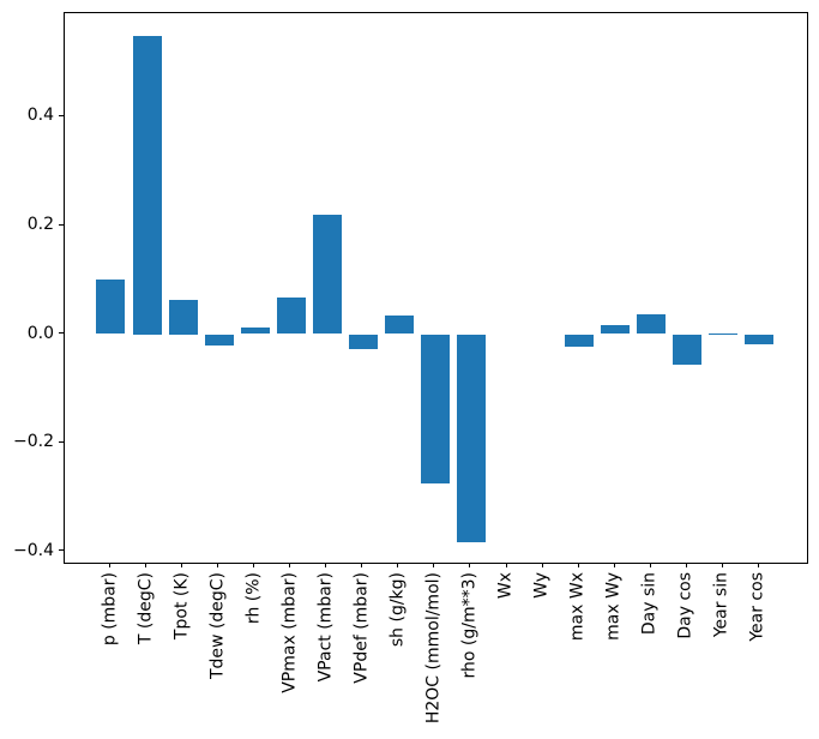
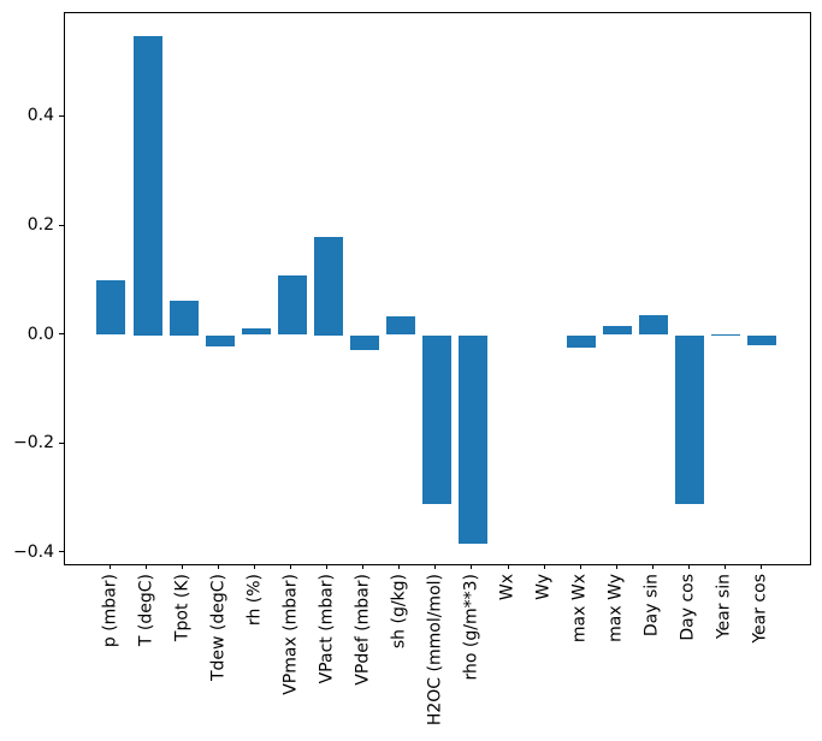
VPmax (mbar): 0.07 -> 0.11
VPact (mbar): 0.22 -> 0.18
H2OC (mmol/mol): -0.28 -> -0.31
Day cos: -0.06 -> -0.31
